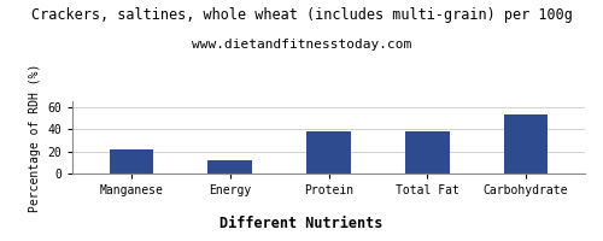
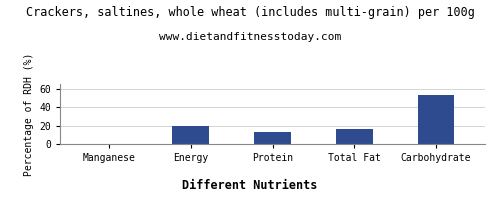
Manganese: 22 -> 0
Energy: 12 -> 20
Protein: 38 -> 13
Total Fat: 38 -> 16
